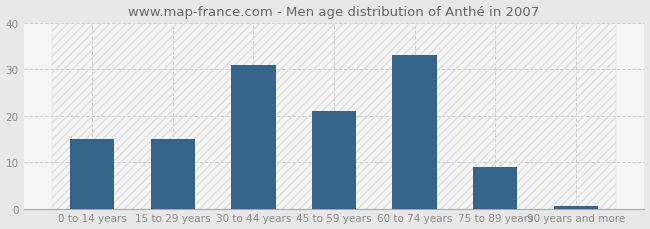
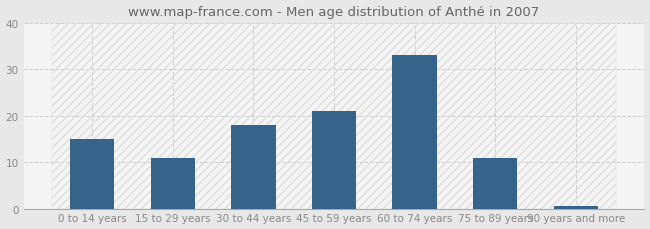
15 to 29 years: 15.0 -> 11.0
30 to 44 years: 31.0 -> 18.0
75 to 89 years: 9.0 -> 11.0
